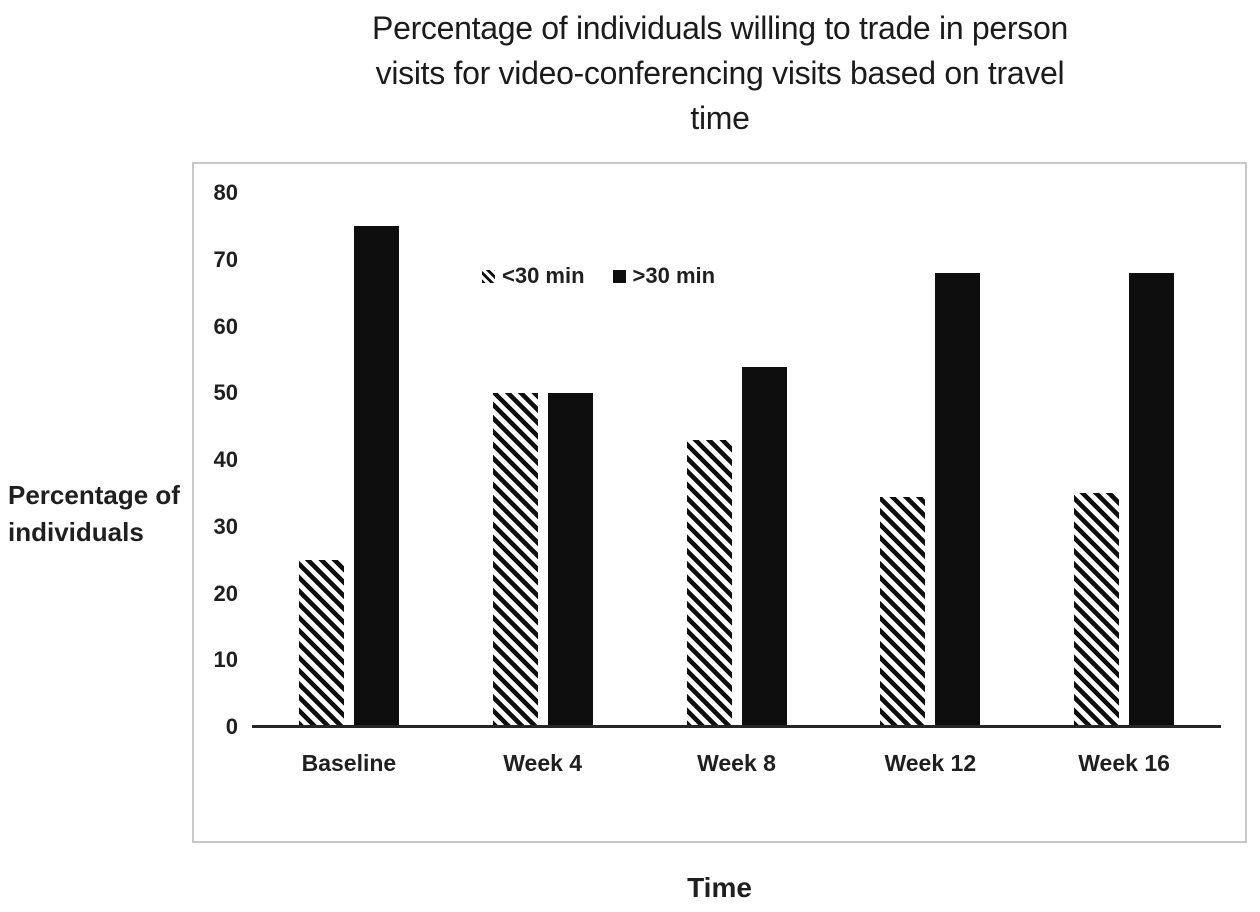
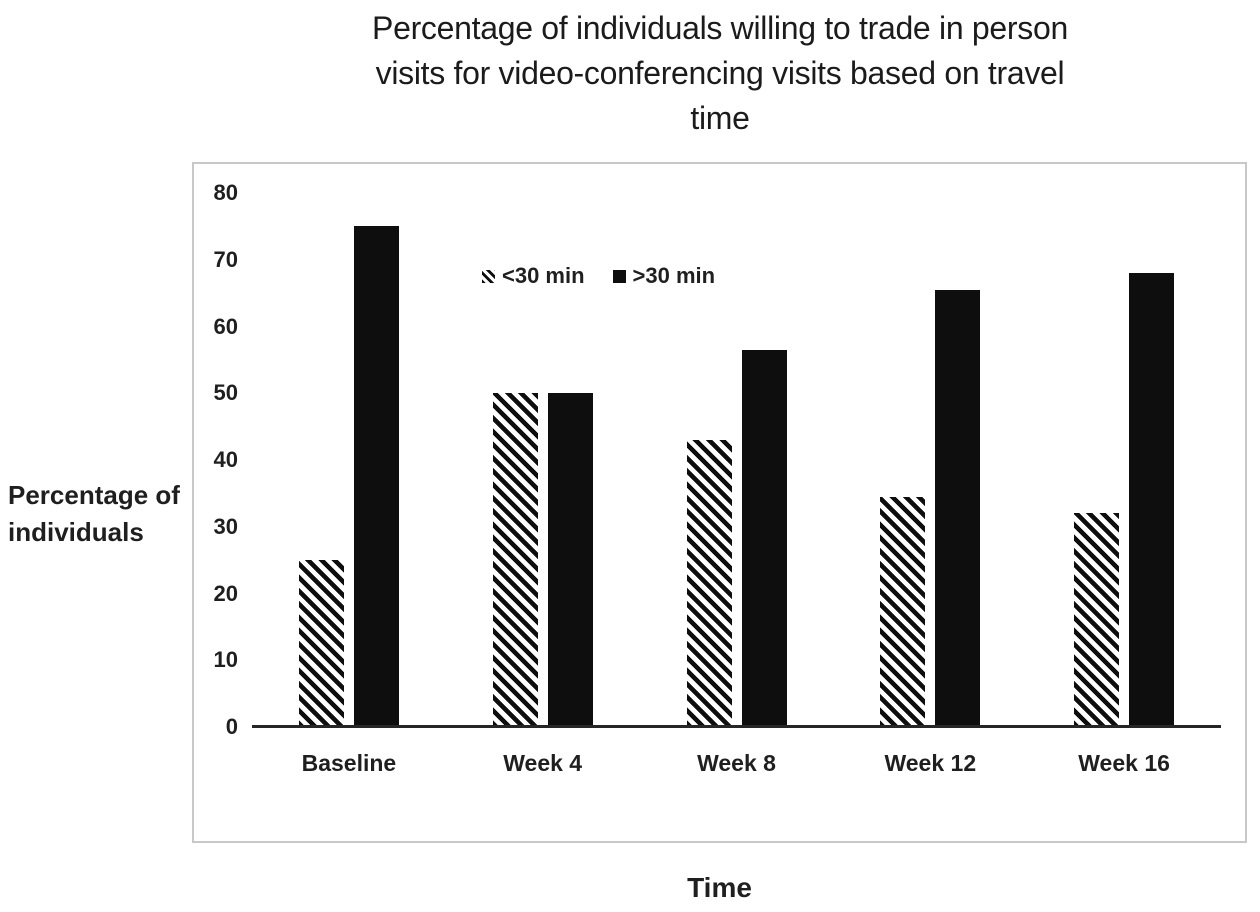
>30 min/Week 8: 54 -> 56
>30 min/Week 12: 68 -> 66
<30 min/Week 16: 35 -> 32
